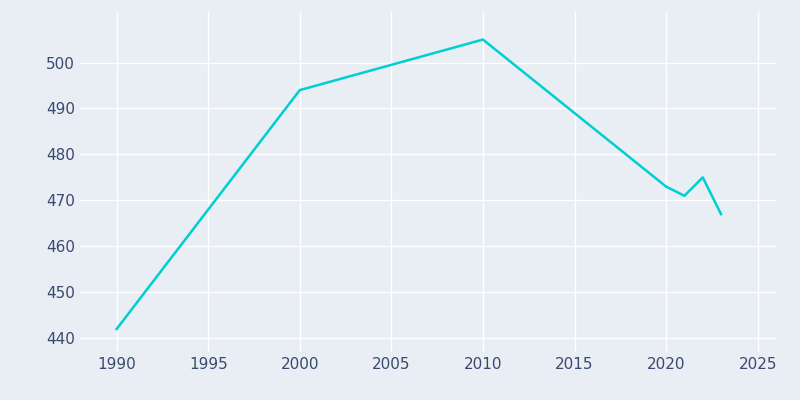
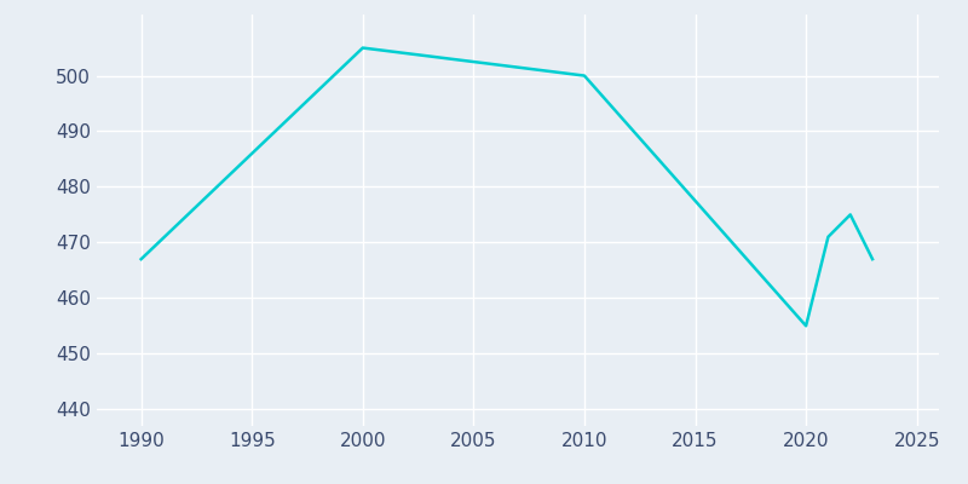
1990: 442 -> 467
2000: 494 -> 505
2010: 505 -> 500
2020: 473 -> 455
